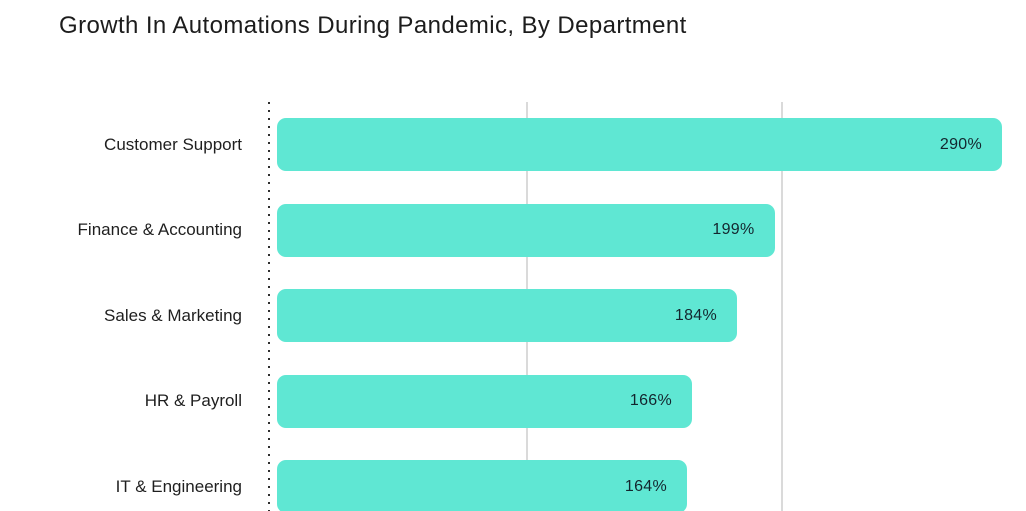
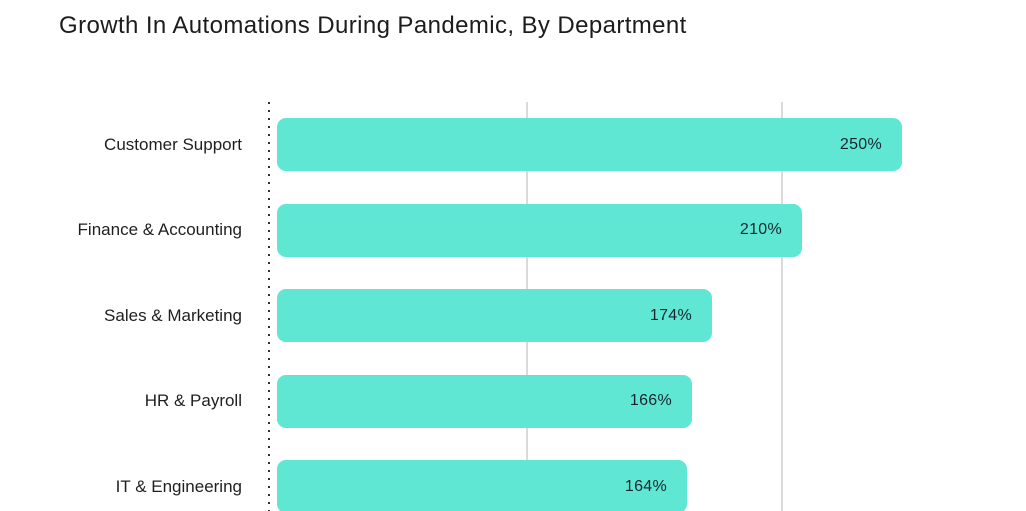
Customer Support: 290% -> 250%
Finance & Accounting: 199% -> 210%
Sales & Marketing: 184% -> 174%
